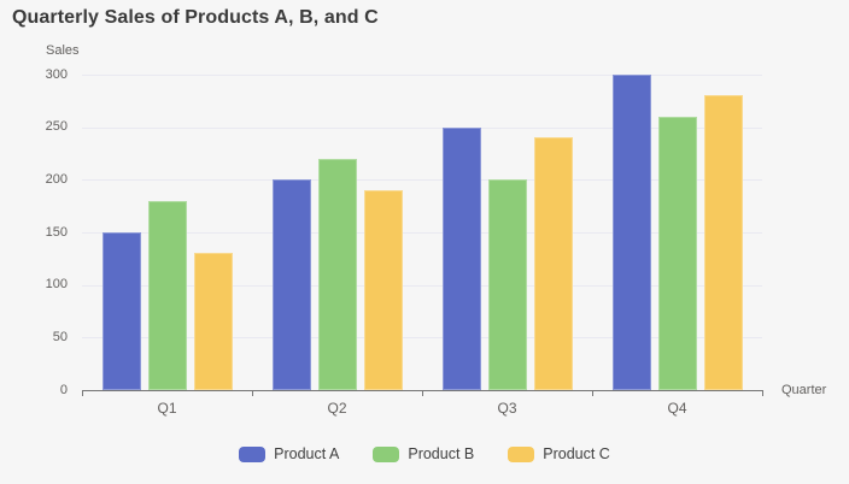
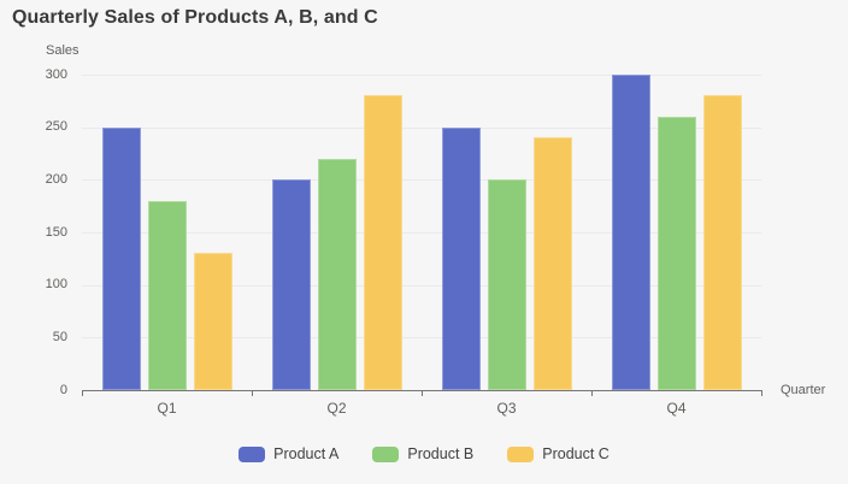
Product A/Q1: 150 -> 250
Product C/Q2: 190 -> 280
